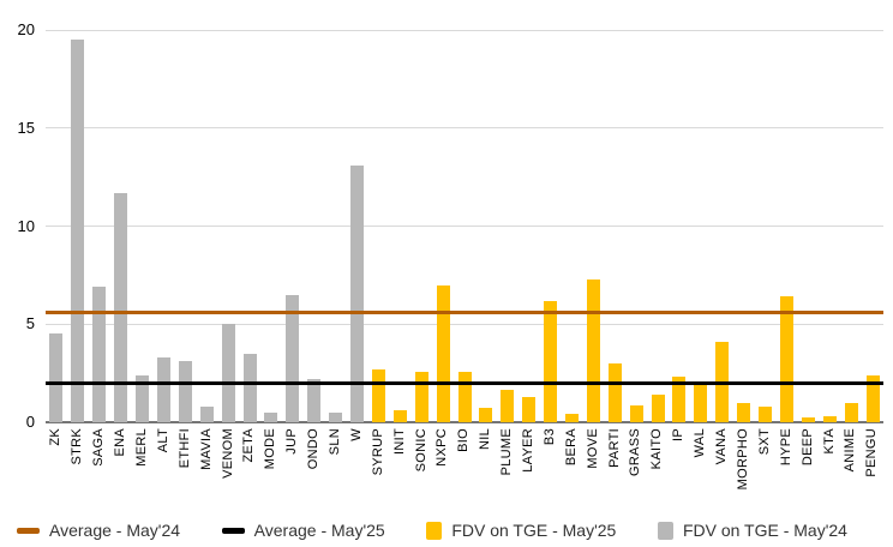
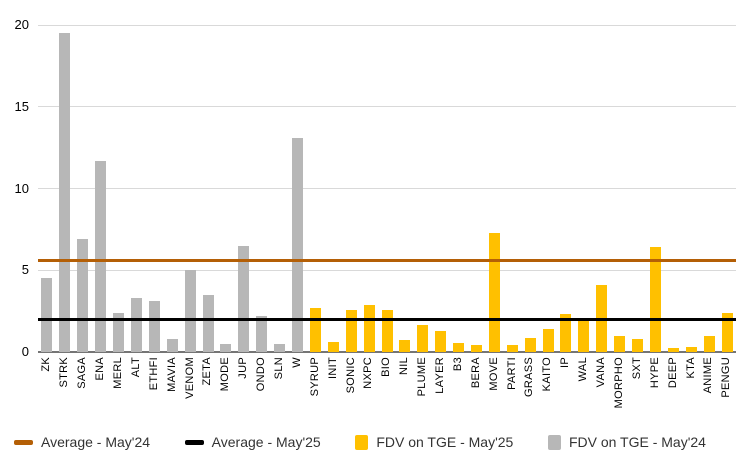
FDV on TGE - May'25/NXPC: 7.0 -> 2.9
FDV on TGE - May'25/B3: 6.2 -> 0.6
FDV on TGE - May'25/PARTI: 3.0 -> 0.4
